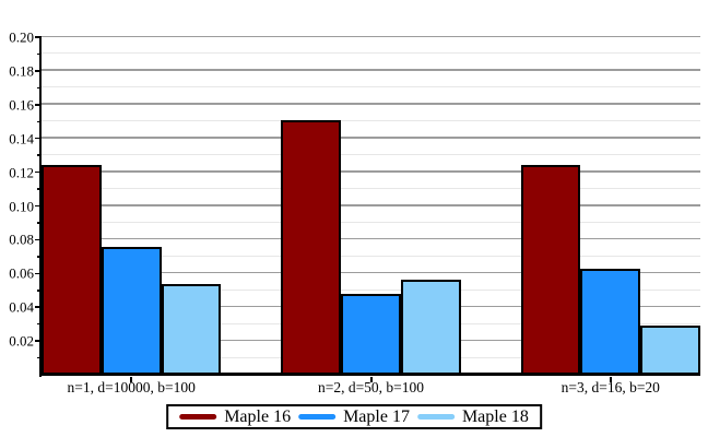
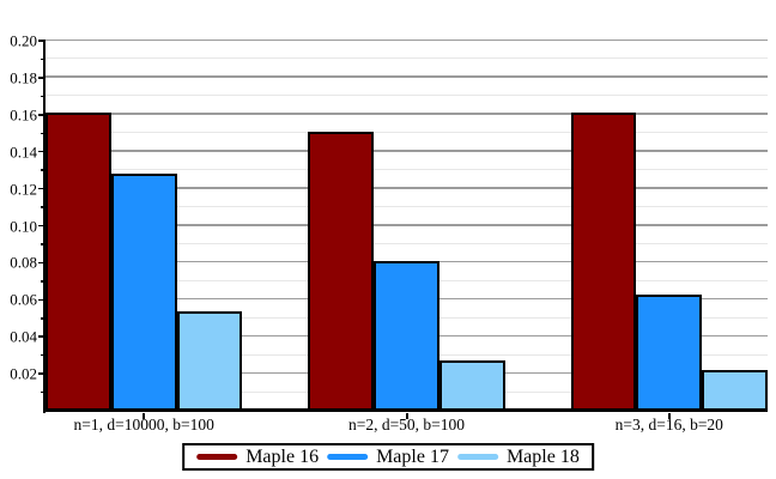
Maple 16/n=1, d=10000, b=100: 0.124 -> 0.161
Maple 17/n=1, d=10000, b=100: 0.076 -> 0.128
Maple 17/n=2, d=50, b=100: 0.048 -> 0.081
Maple 18/n=2, d=50, b=100: 0.056 -> 0.027
Maple 16/n=3, d=16, b=20: 0.124 -> 0.161
Maple 18/n=3, d=16, b=20: 0.029 -> 0.022
